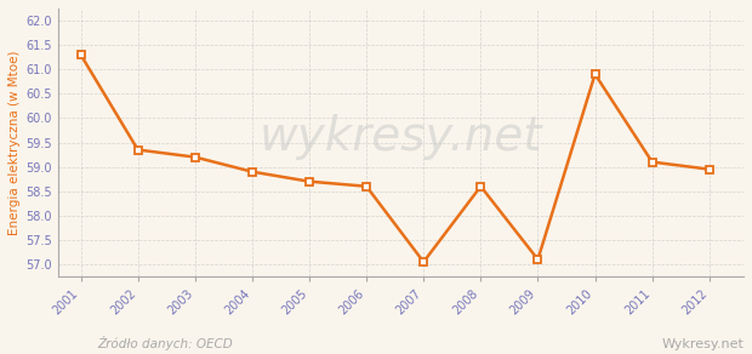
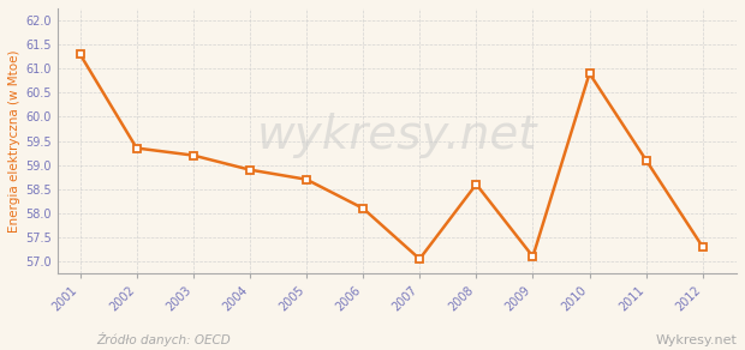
2006: 58.60 -> 58.10
2012: 58.95 -> 57.30
